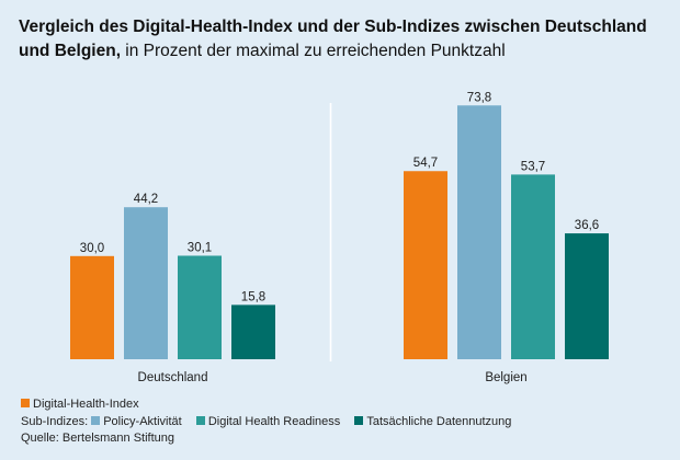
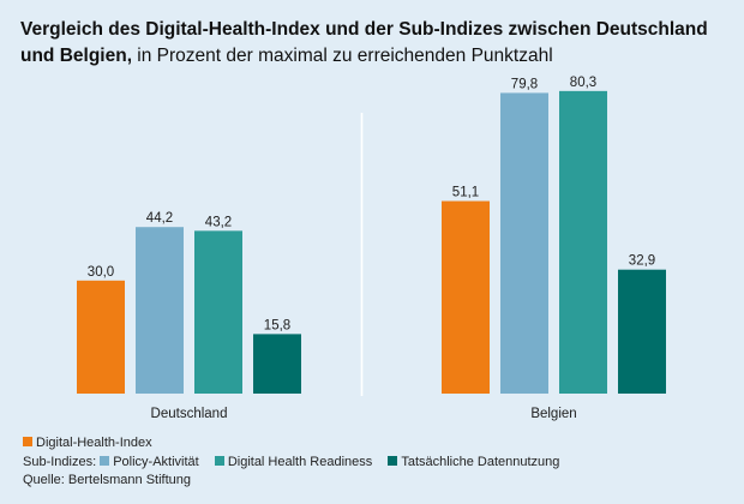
Digital Health Readiness/Deutschland: 30,1 -> 43,2
Digital-Health-Index/Belgien: 54,7 -> 51,1
Policy-Aktivität/Belgien: 73,8 -> 79,8
Digital Health Readiness/Belgien: 53,7 -> 80,3
Tatsächliche Datennutzung/Belgien: 36,6 -> 32,9
